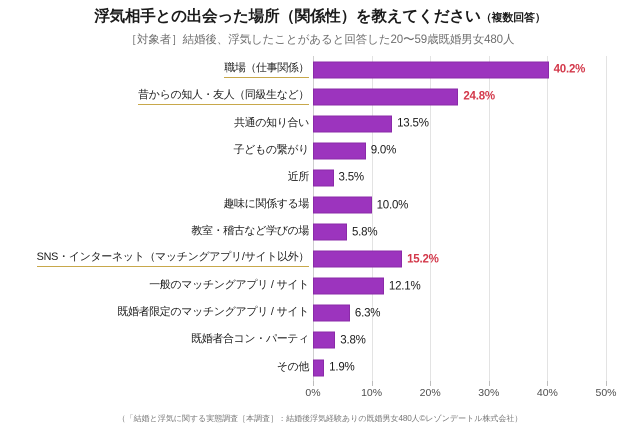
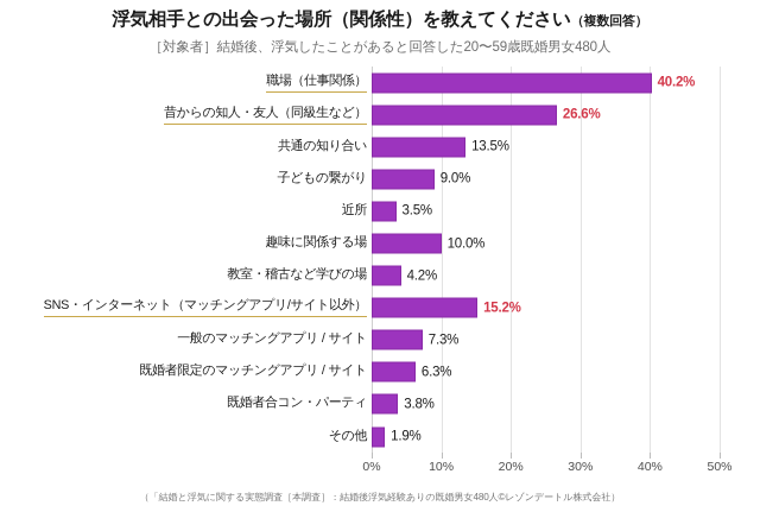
昔からの知人・友人（同級生など）: 24.8% -> 26.6%
教室・稽古など学びの場: 5.8% -> 4.2%
一般のマッチングアプリ / サイト: 12.1% -> 7.3%
